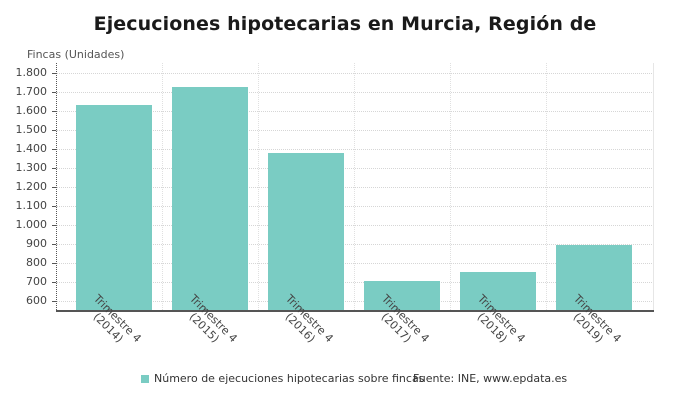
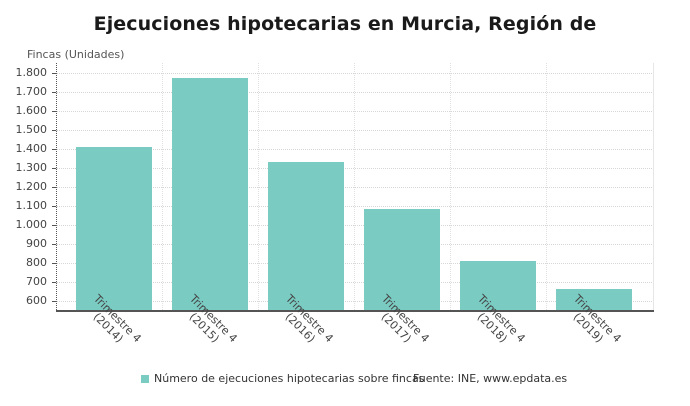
Trimestre 4 (2014): 1630 -> 1410
Trimestre 4 (2015): 1720 -> 1770
Trimestre 4 (2016): 1380 -> 1330
Trimestre 4 (2017): 700 -> 1080
Trimestre 4 (2018): 750 -> 810
Trimestre 4 (2019): 890 -> 660
